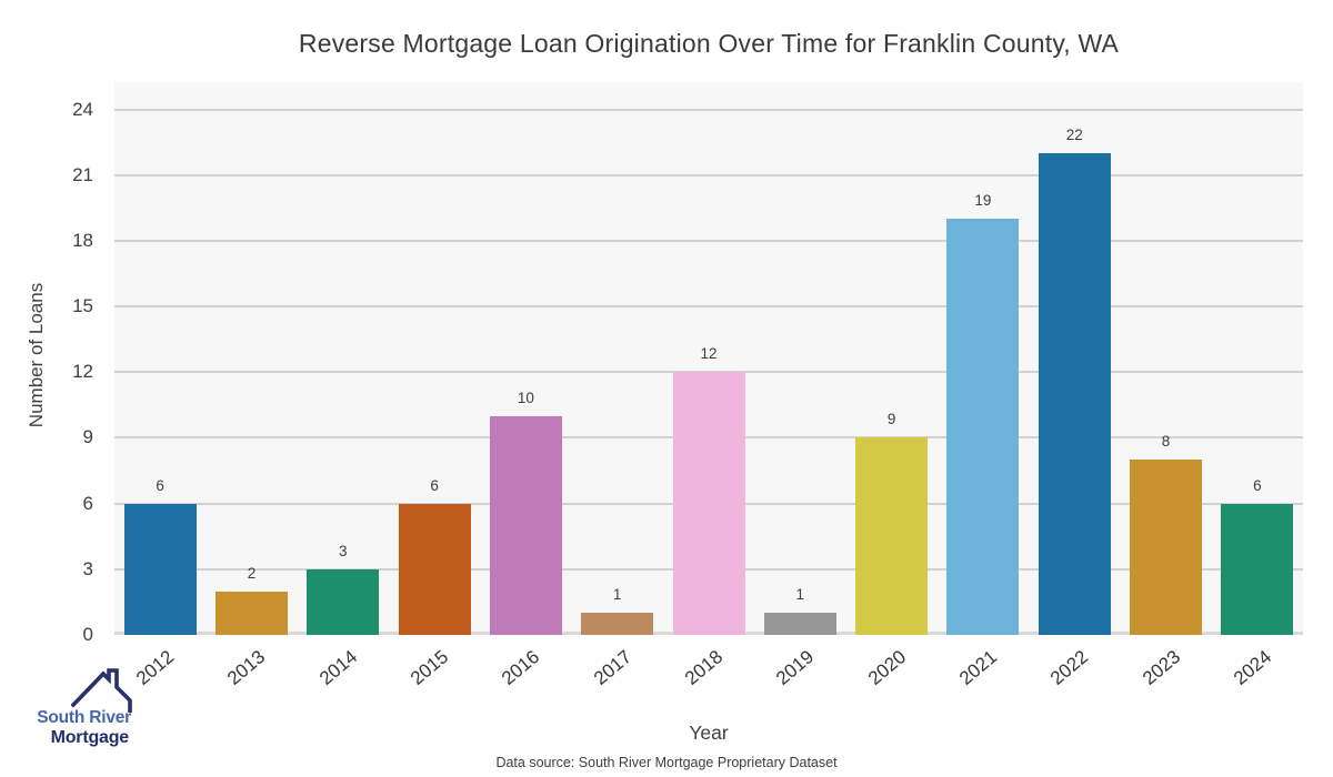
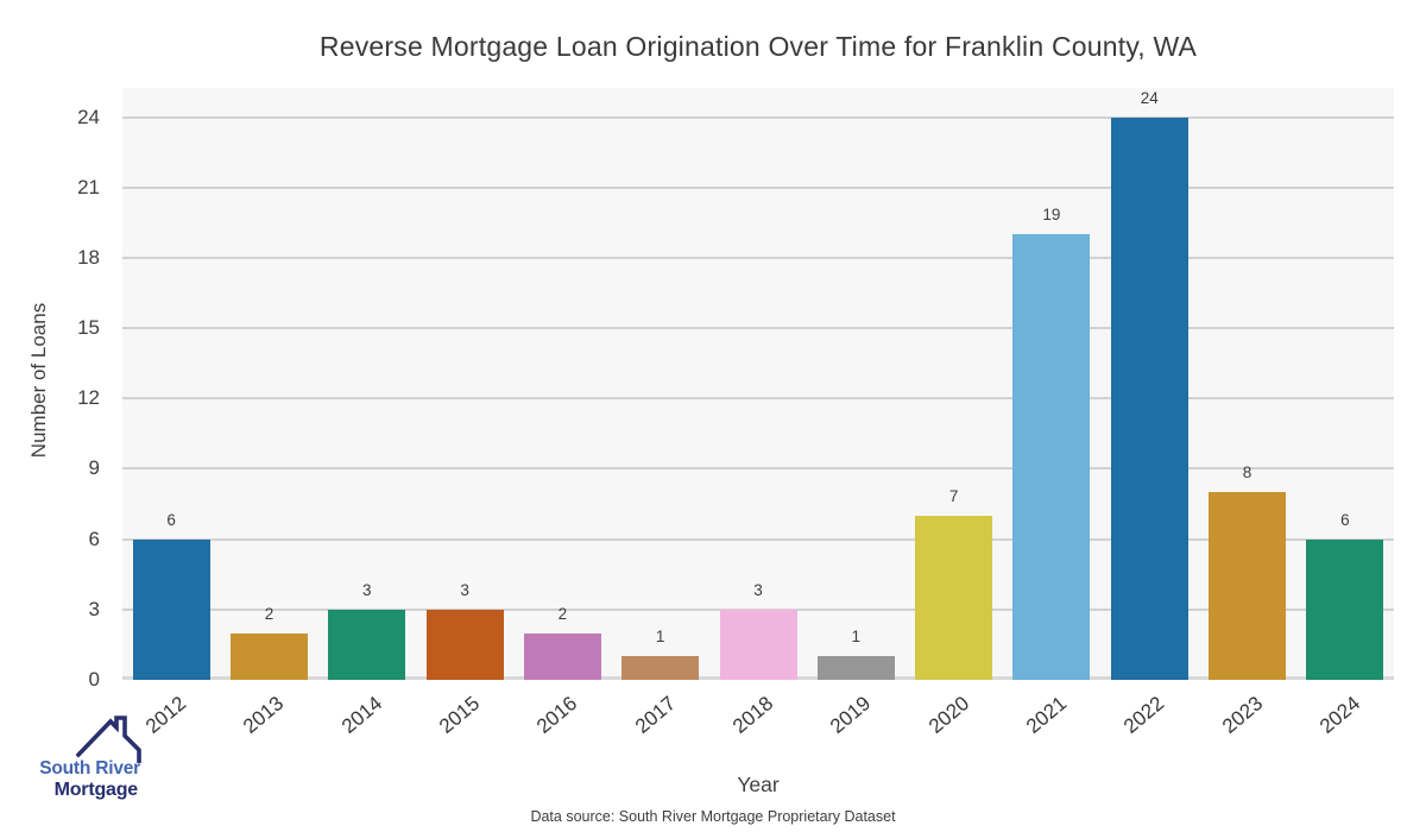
2015: 6 -> 3
2016: 10 -> 2
2018: 12 -> 3
2020: 9 -> 7
2022: 22 -> 24
